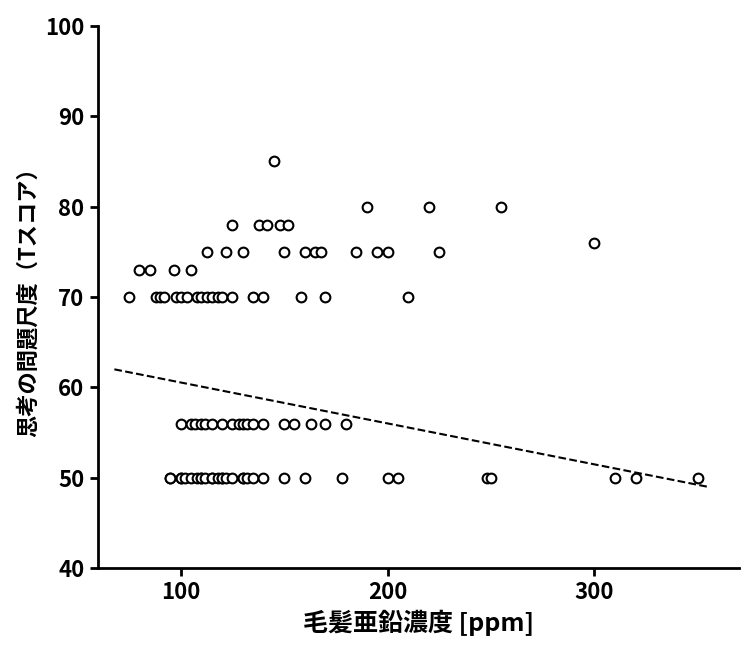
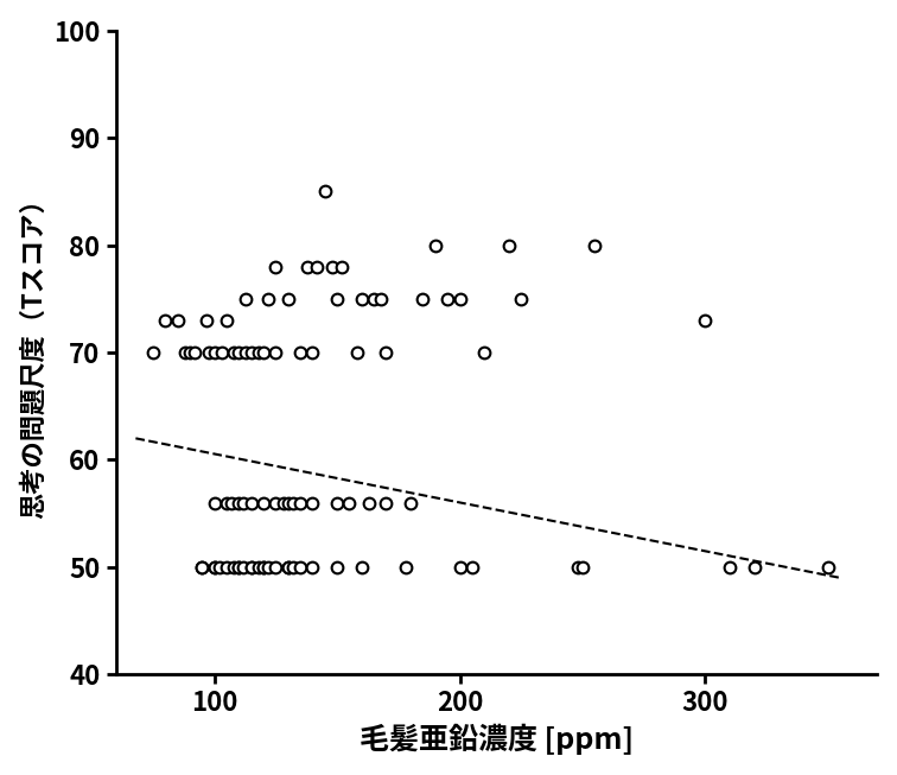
300: 76 -> 73
